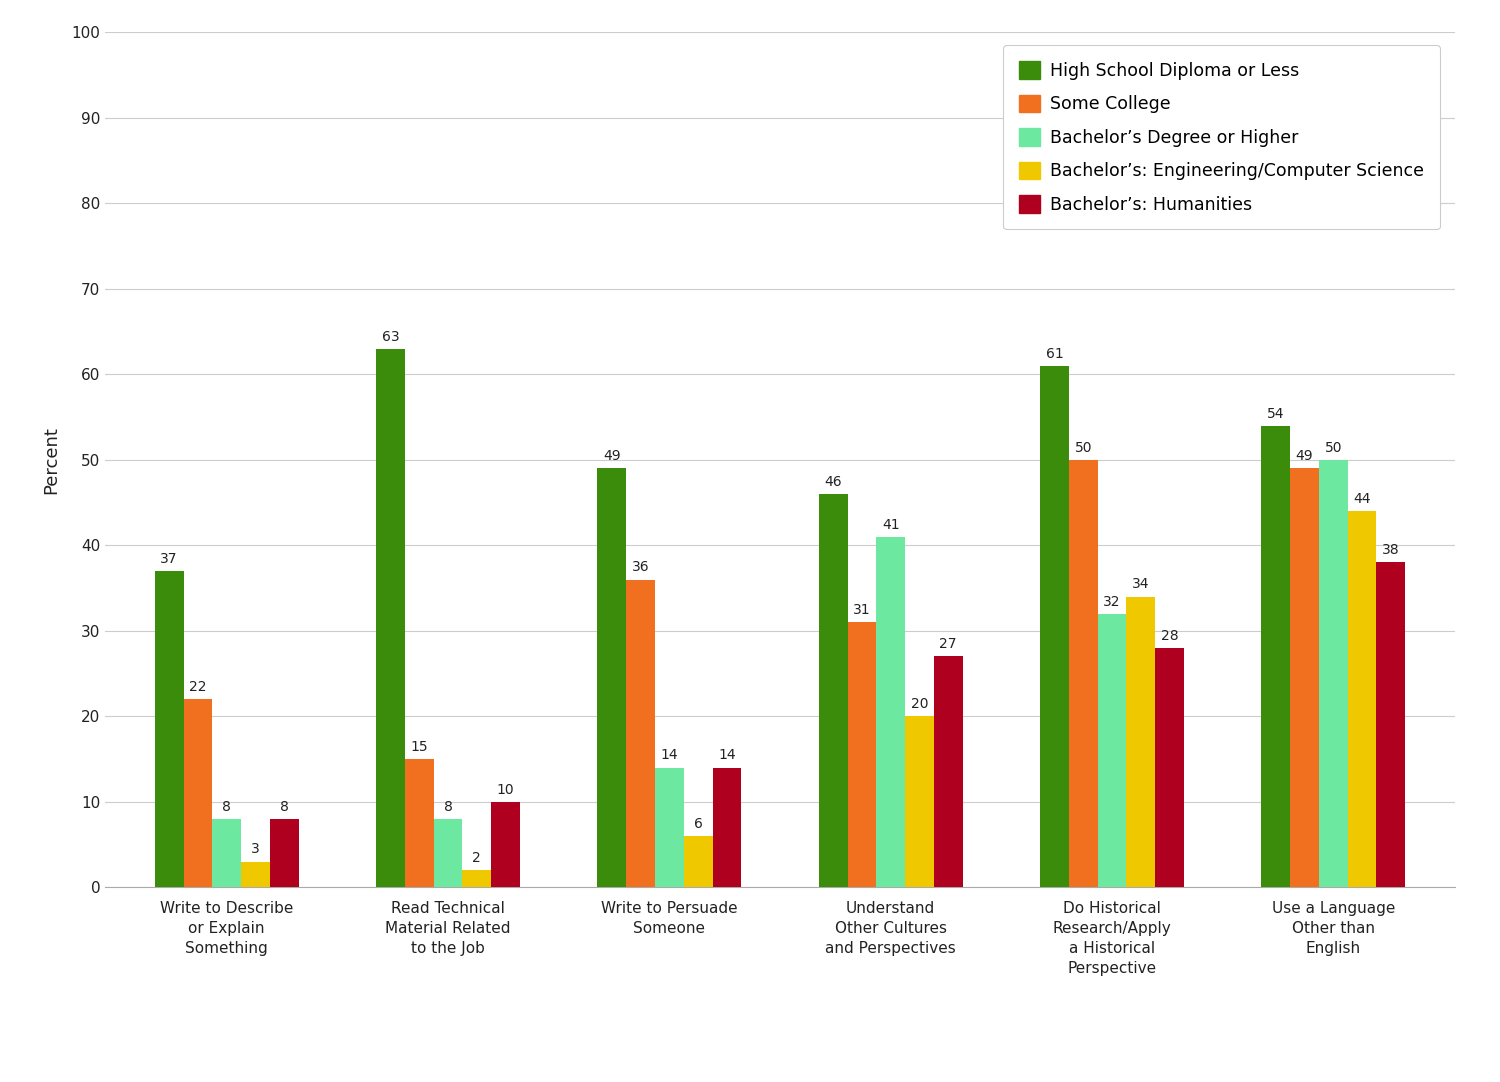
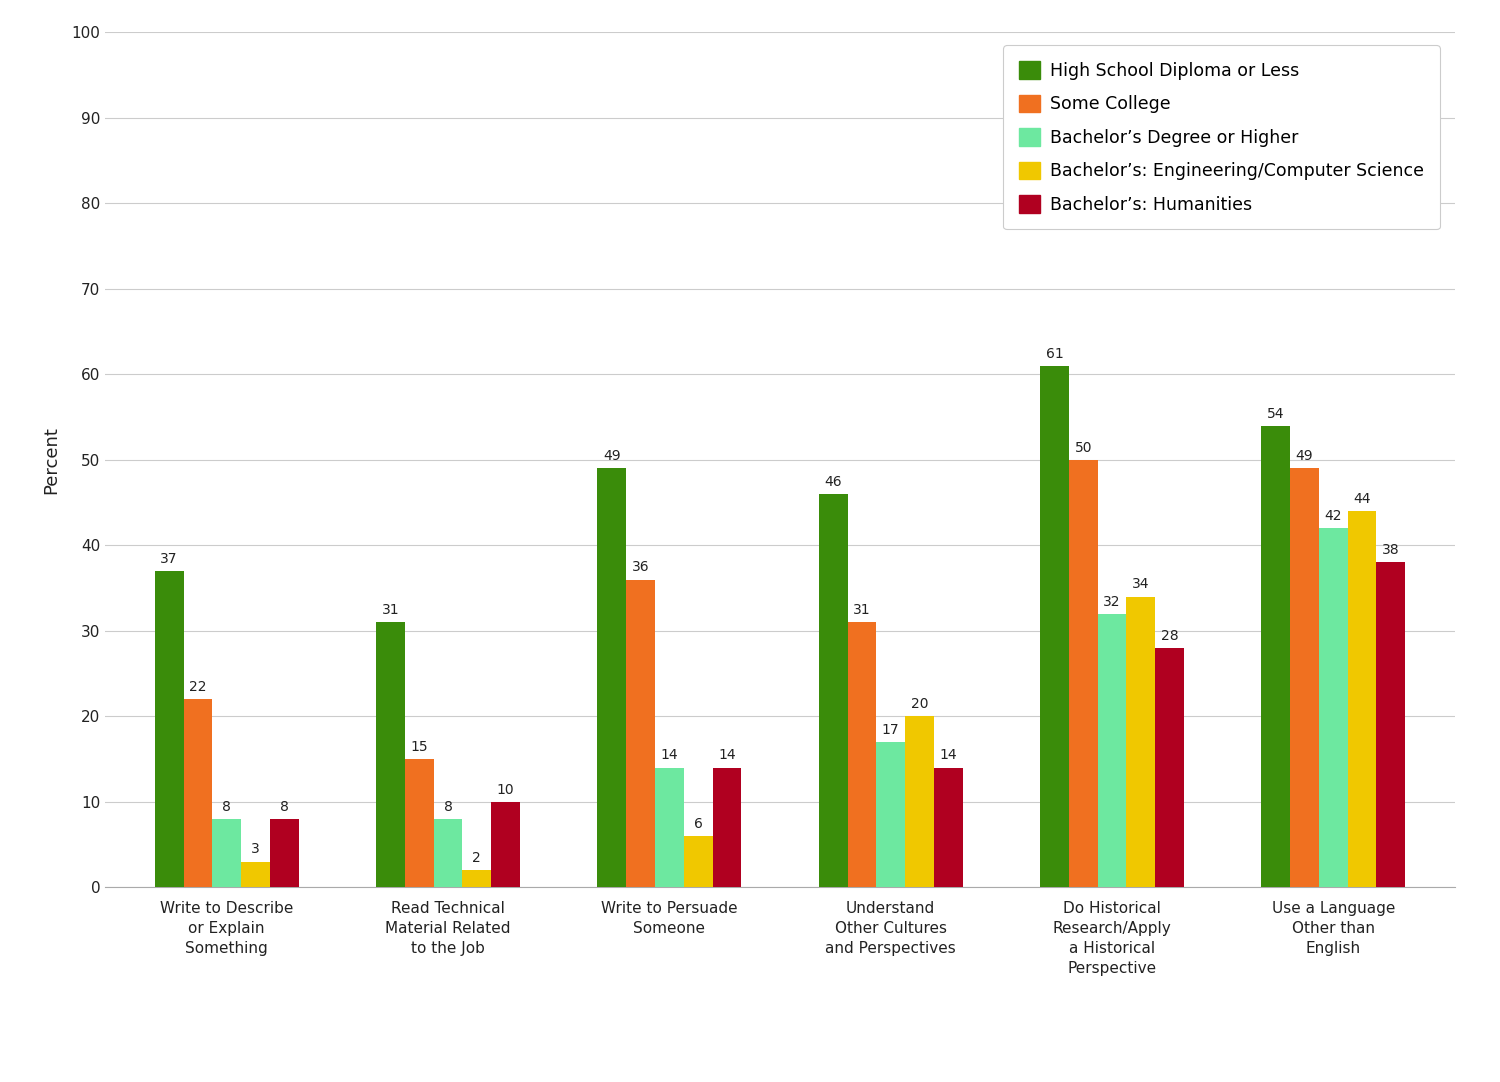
High School Diploma or Less/Read Technical Material Related to the Job: 63 -> 31
Bachelor’s Degree or Higher/Understand Other Cultures and Perspectives: 41 -> 17
Bachelor’s: Humanities/Understand Other Cultures and Perspectives: 27 -> 14
Bachelor’s Degree or Higher/Use a Language Other than English: 50 -> 42
